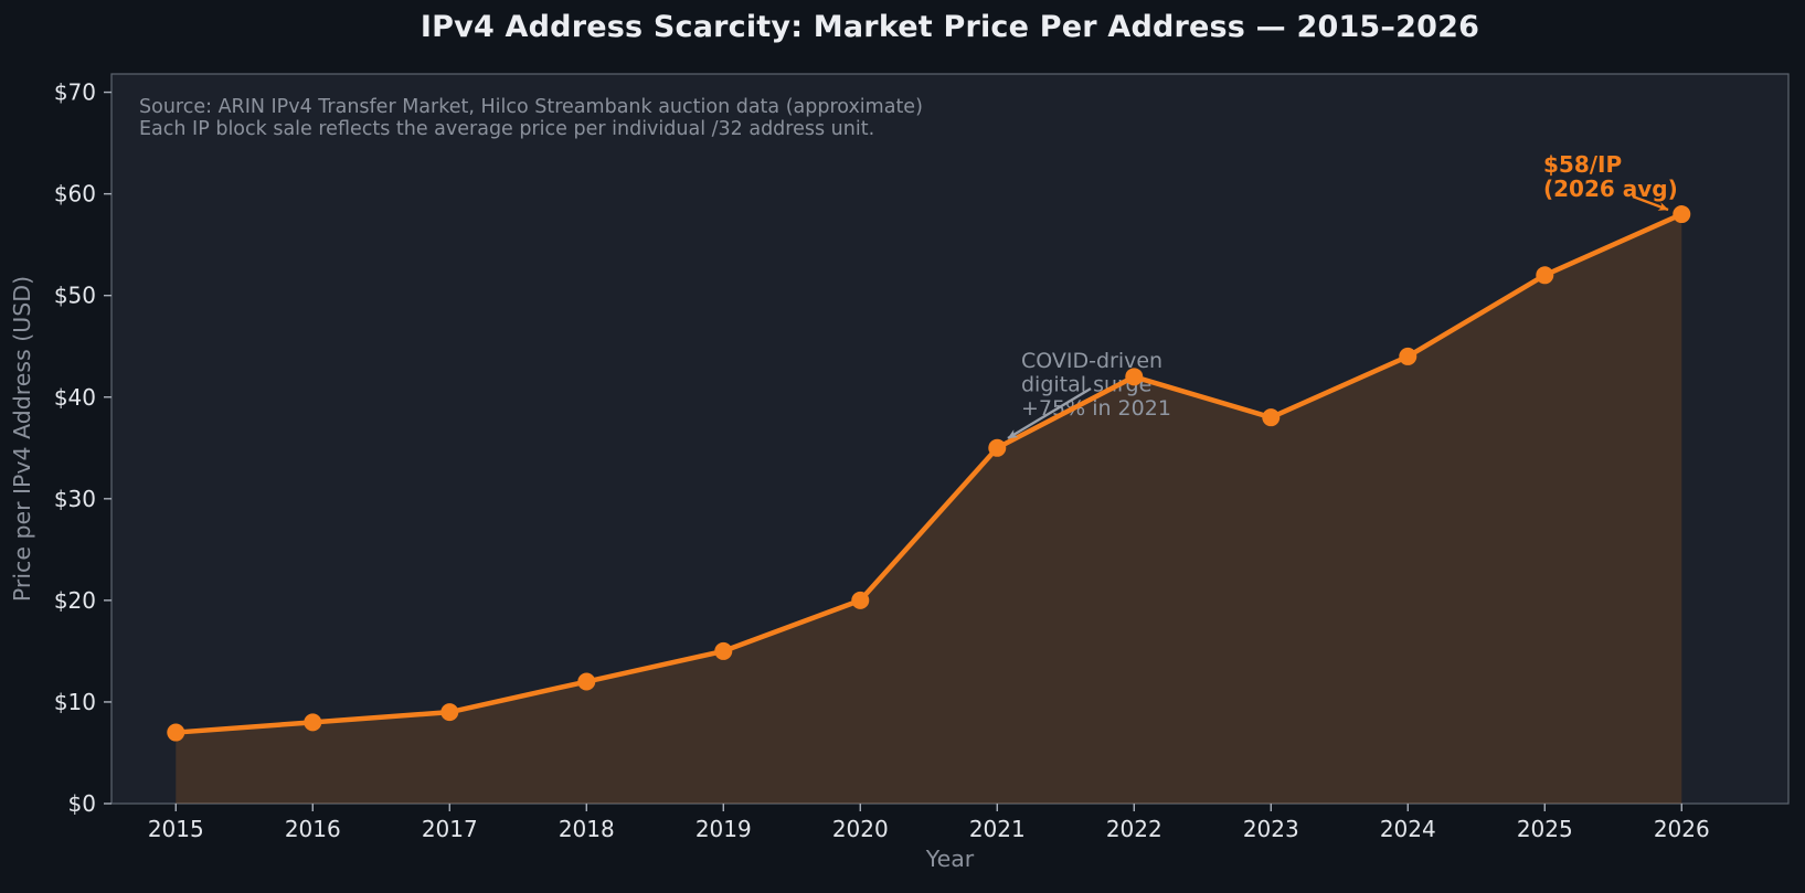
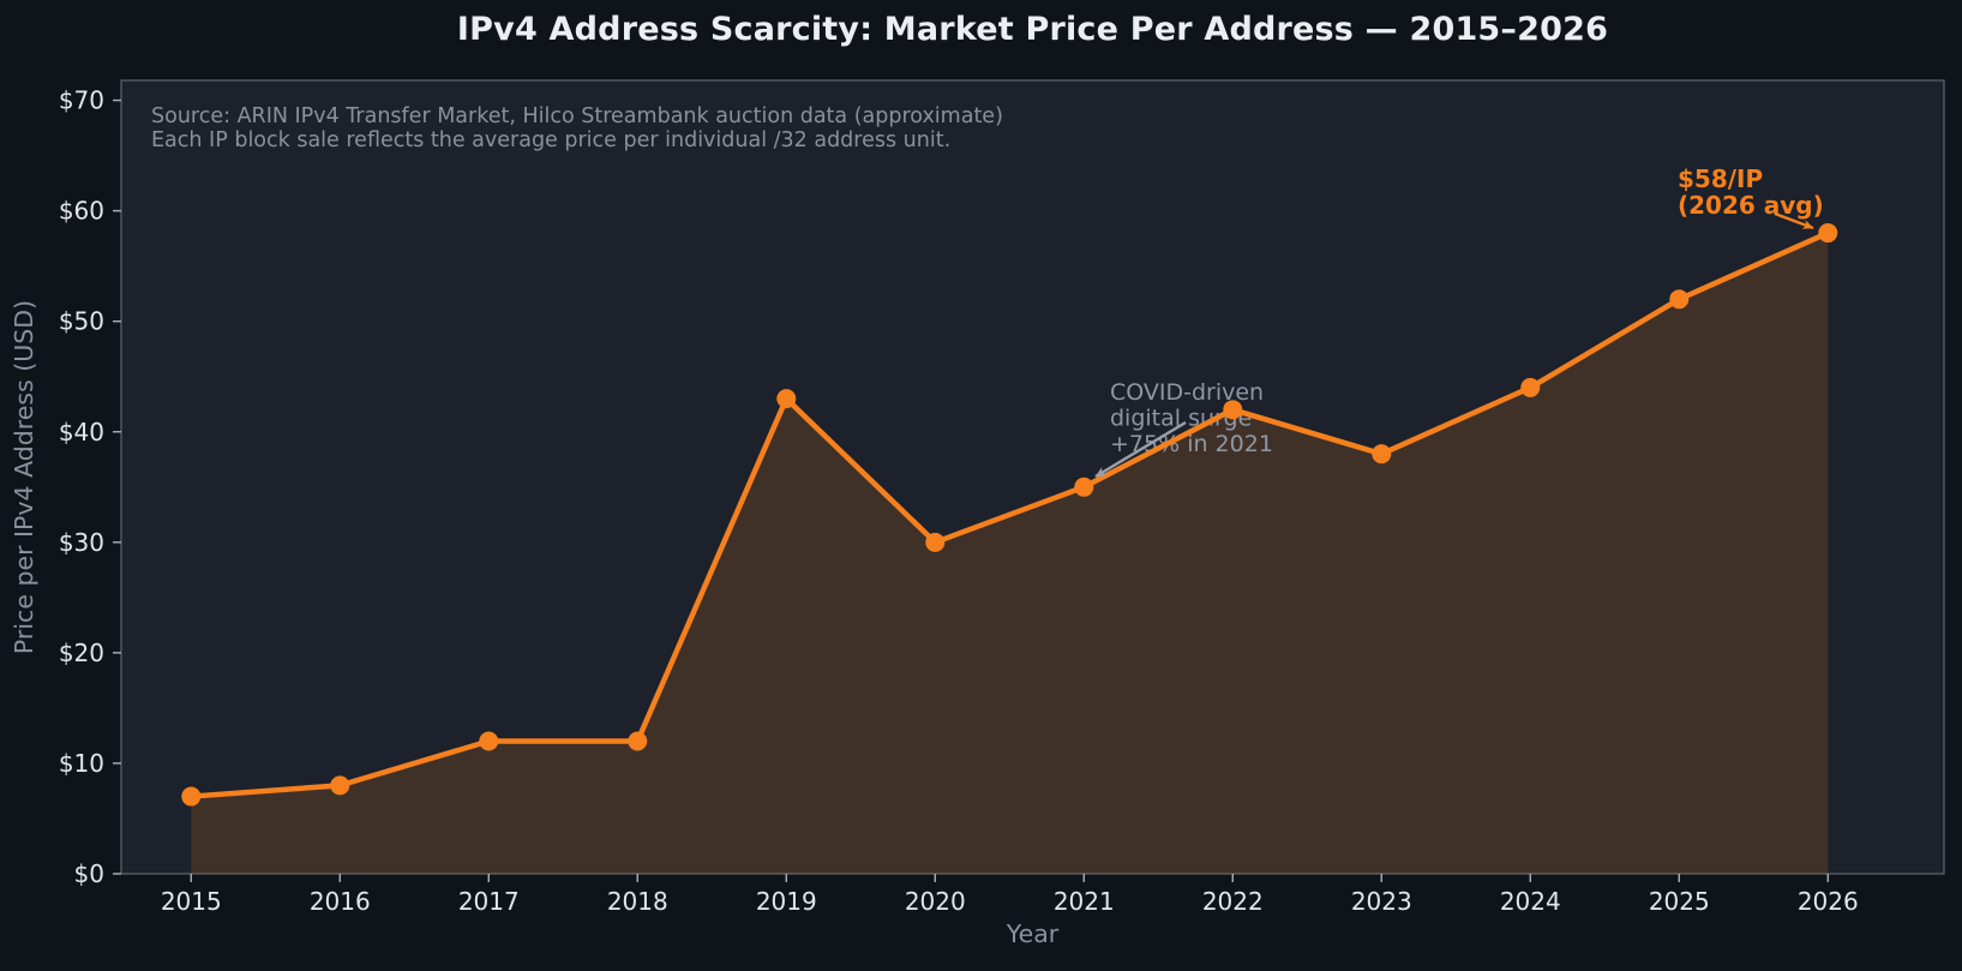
2017: $9 -> $12
2019: $15 -> $43
2020: $20 -> $30
